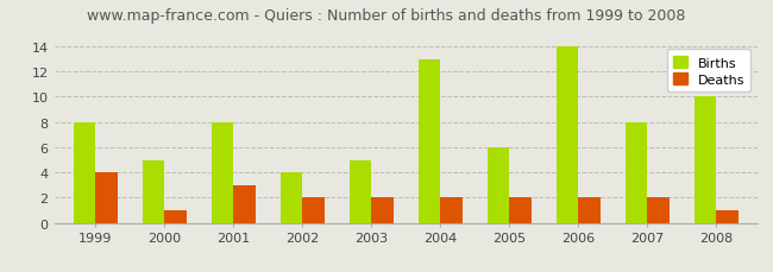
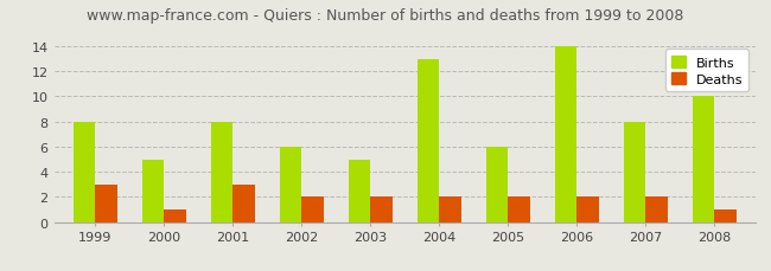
Deaths/1999: 4 -> 3
Births/2002: 4 -> 6
